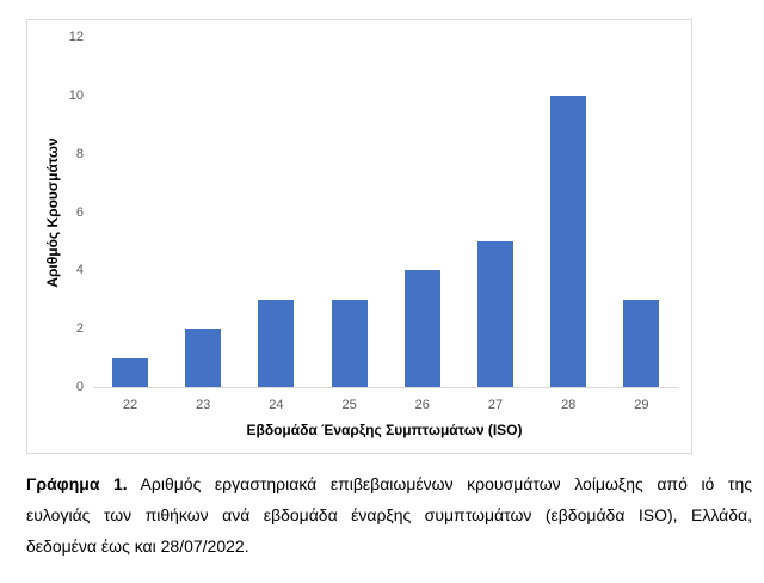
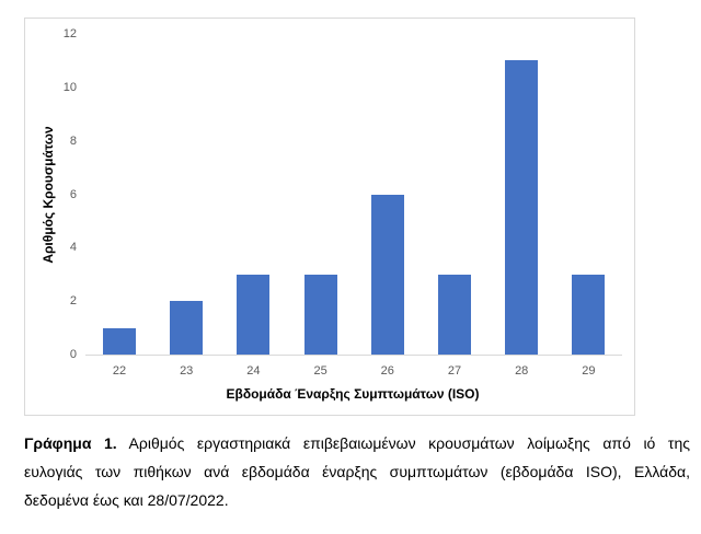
26: 4 -> 6
27: 5 -> 3
28: 10 -> 11
